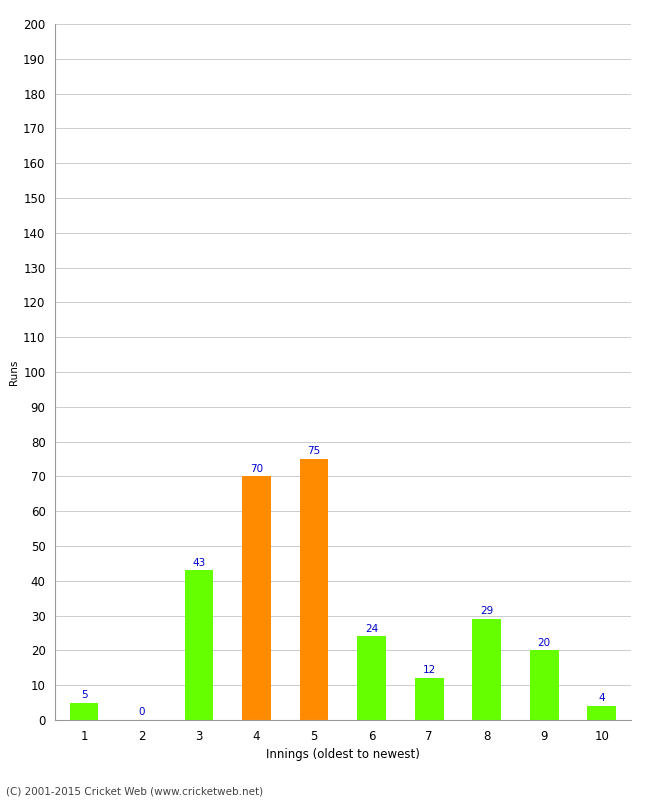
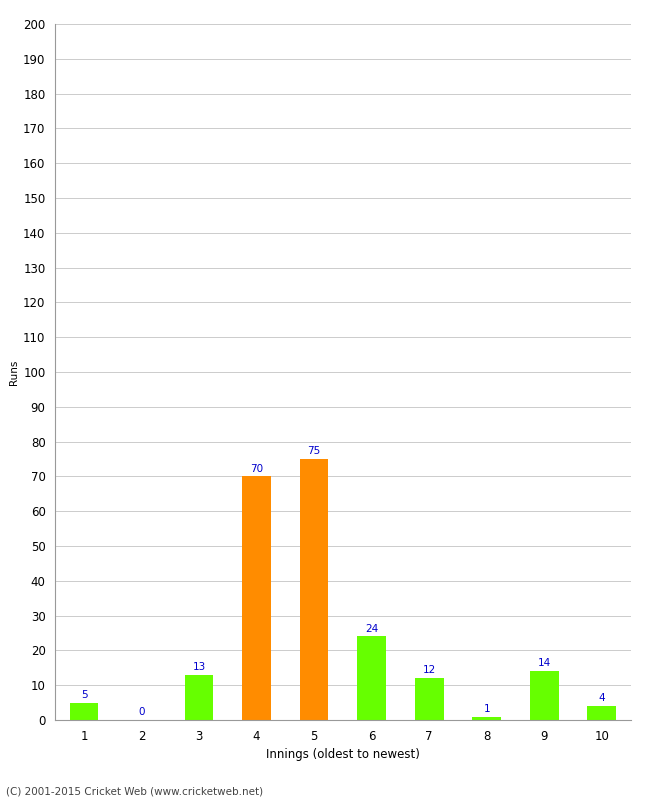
3: 43 -> 13
8: 29 -> 1
9: 20 -> 14
